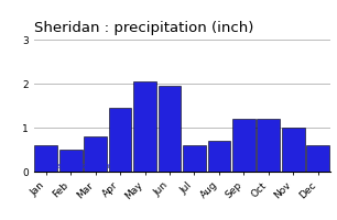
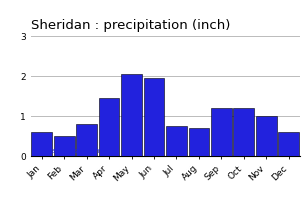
Jul: 0.60 -> 0.75
